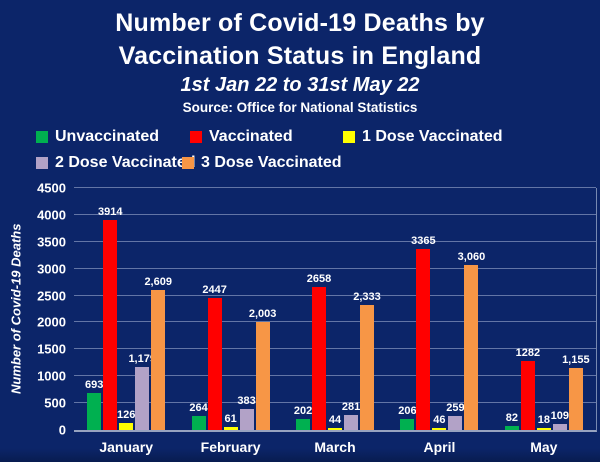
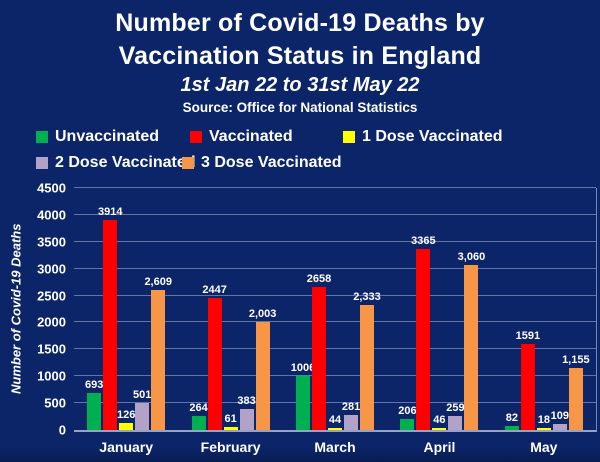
2 Dose Vaccinated/January: 1,179 -> 501
Unvaccinated/March: 202 -> 1006
Vaccinated/May: 1282 -> 1591
